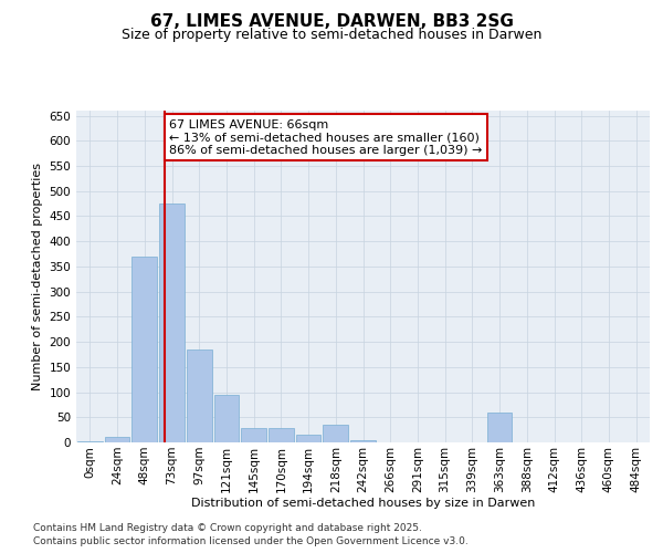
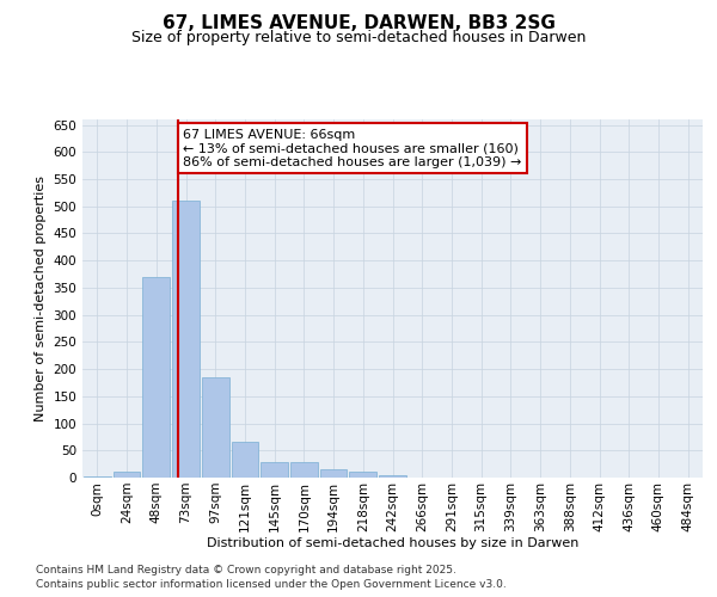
73sqm: 475 -> 510
121sqm: 95 -> 65
218sqm: 35 -> 10
363sqm: 60 -> 1
